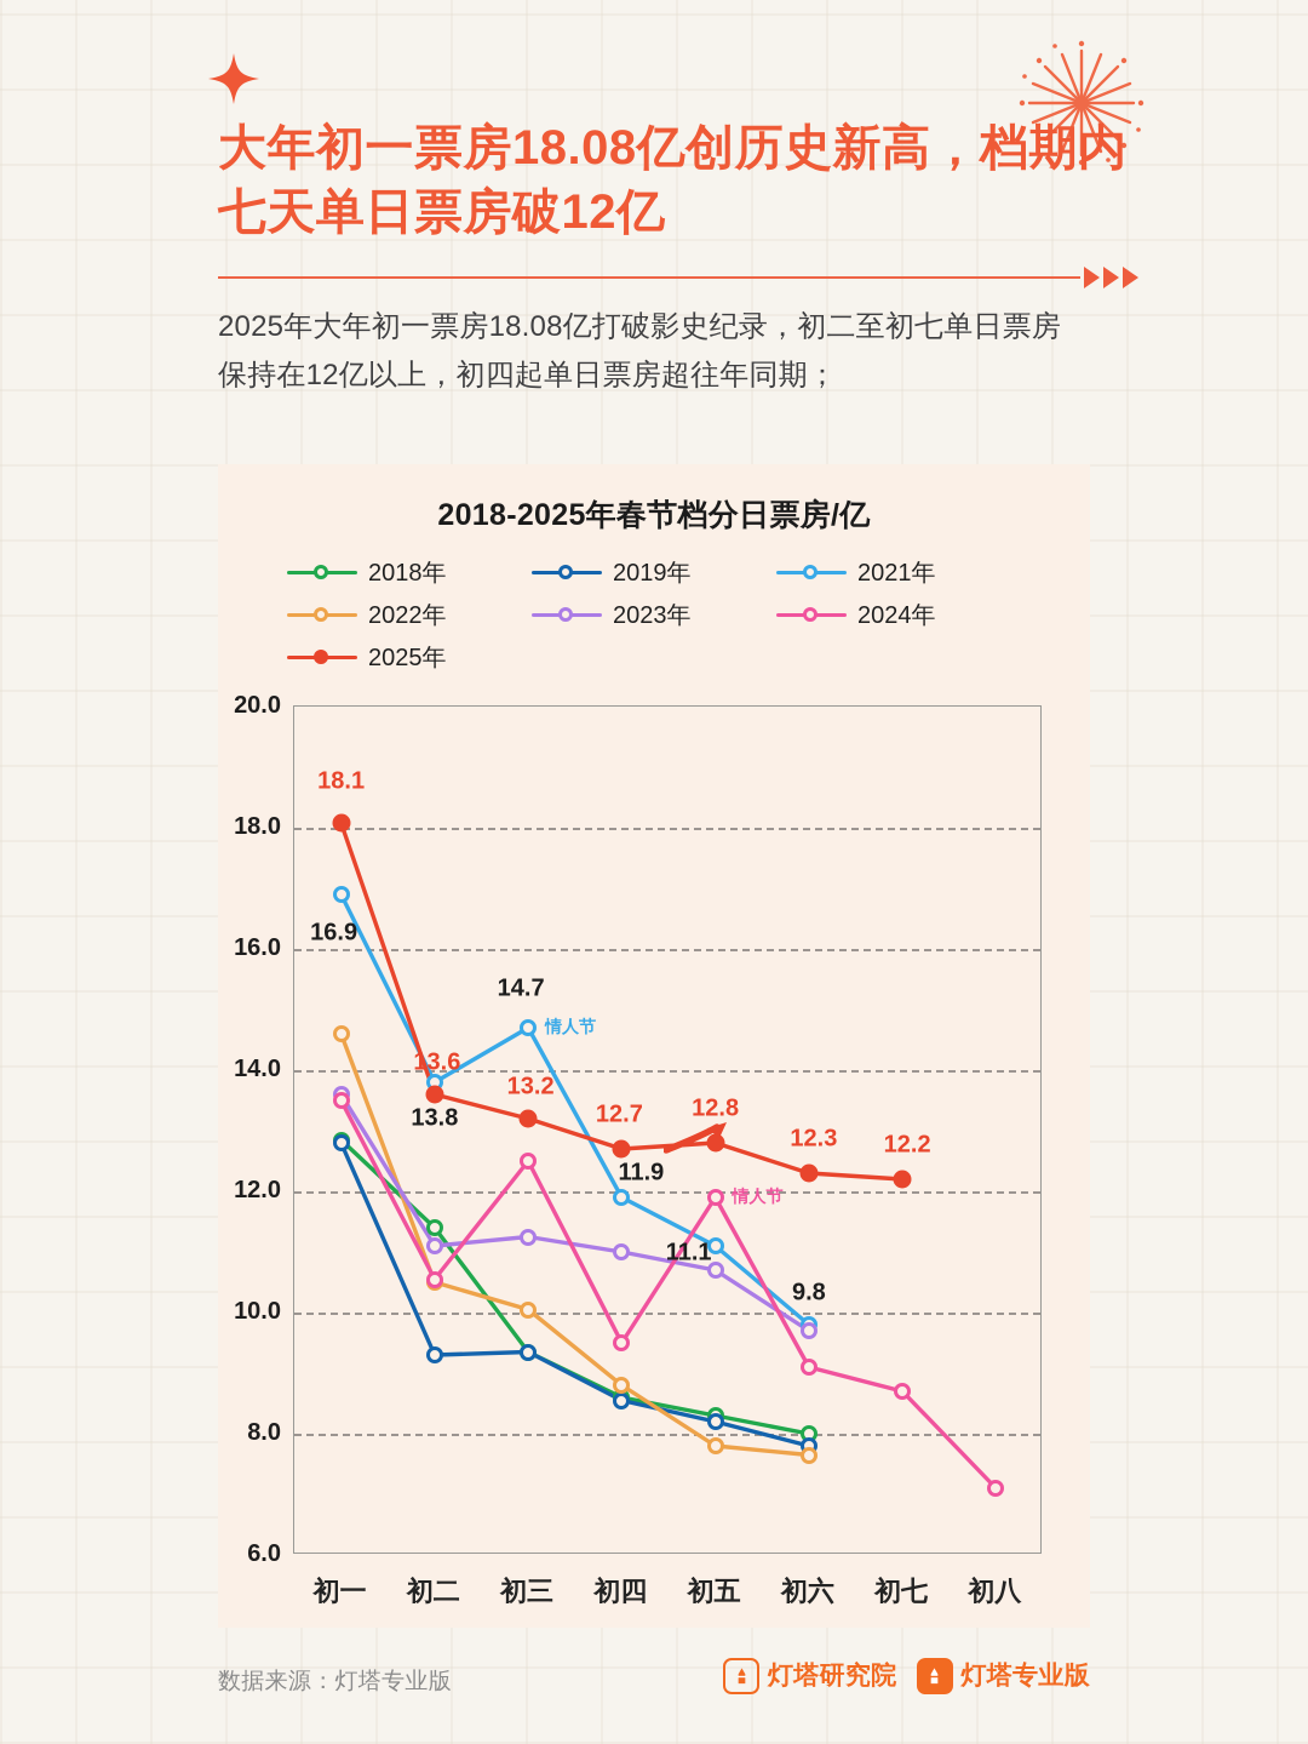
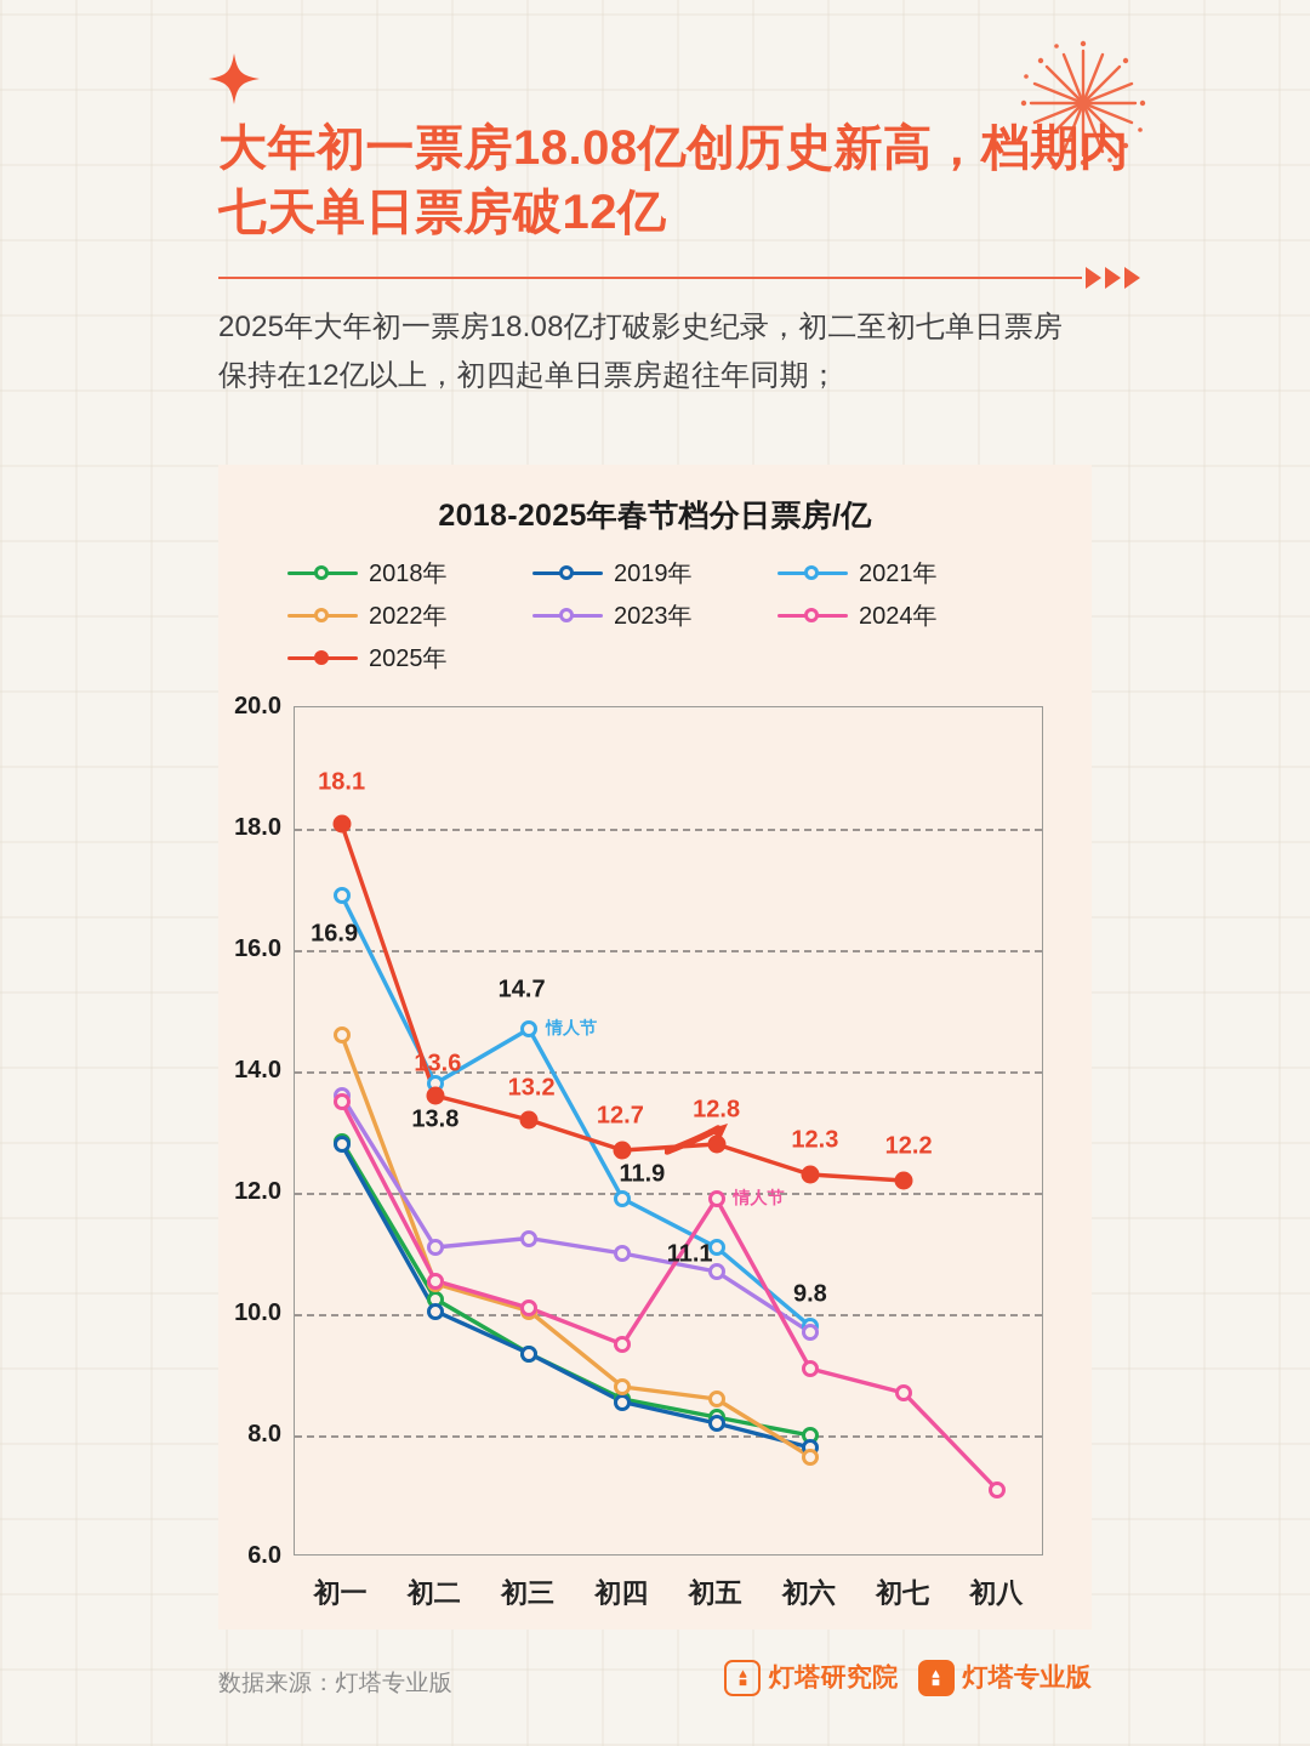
2018年/初二: 11.4 -> 10.2
2019年/初二: 9.3 -> 10.1
2024年/初三: 12.5 -> 10.1
2022年/初五: 7.8 -> 8.6
